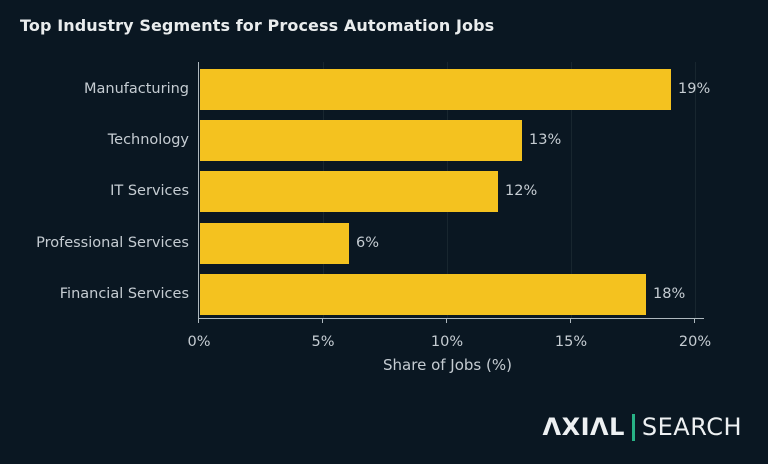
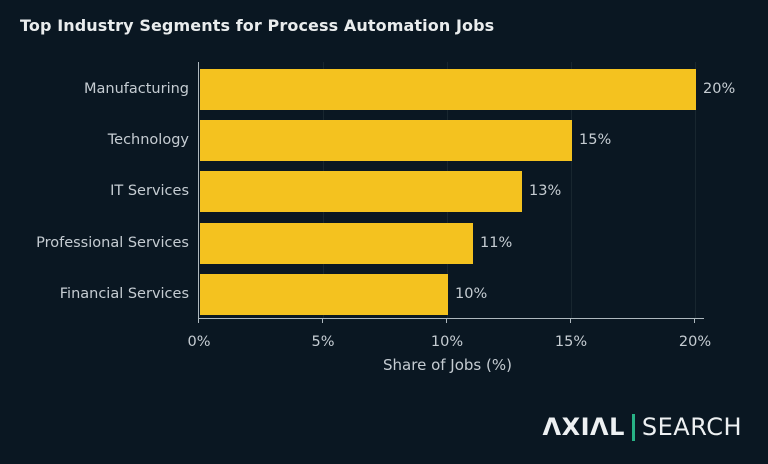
Manufacturing: 19% -> 20%
Technology: 13% -> 15%
IT Services: 12% -> 13%
Professional Services: 6% -> 11%
Financial Services: 18% -> 10%
